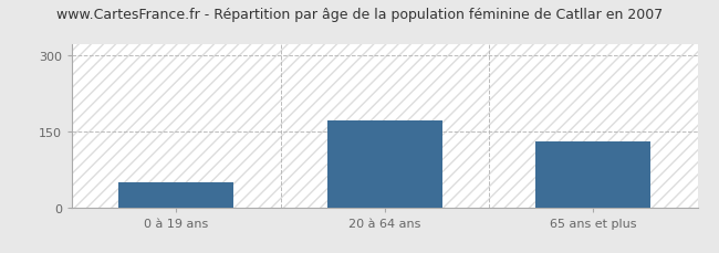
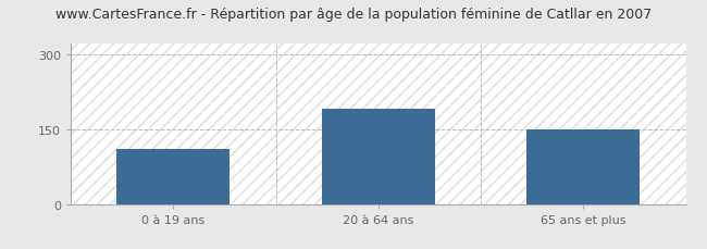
0 à 19 ans: 50 -> 110
20 à 64 ans: 170 -> 190
65 ans et plus: 130 -> 150
